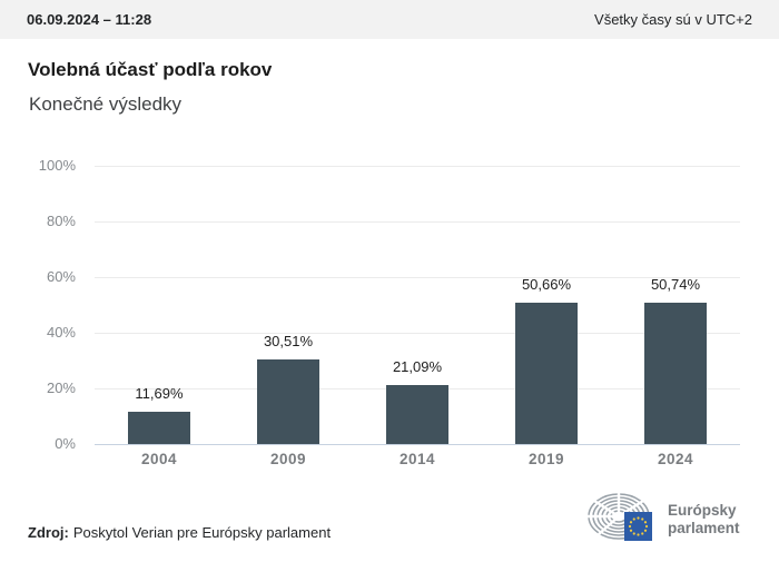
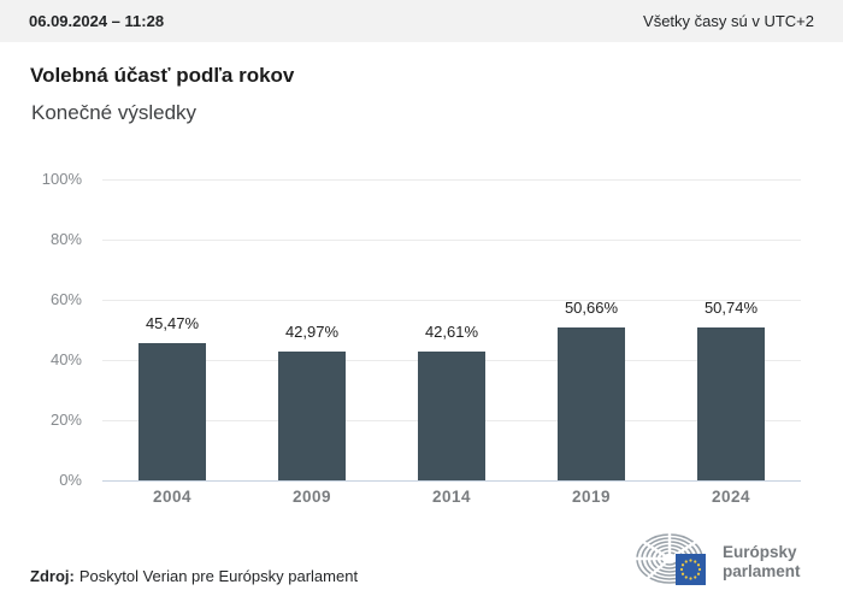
2004: 11,69% -> 45,47%
2009: 30,51% -> 42,97%
2014: 21,09% -> 42,61%
